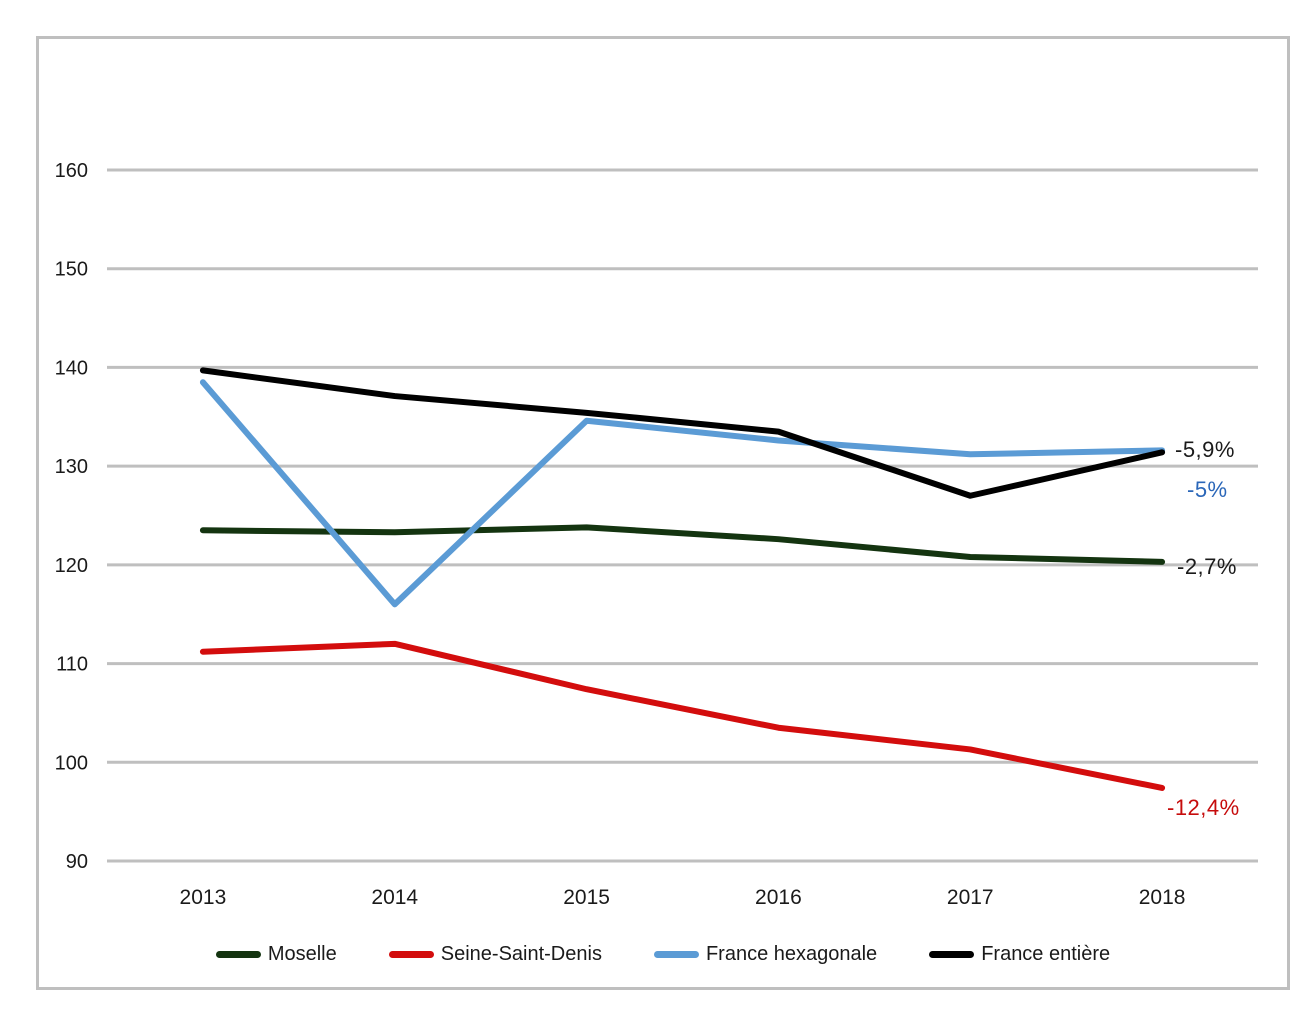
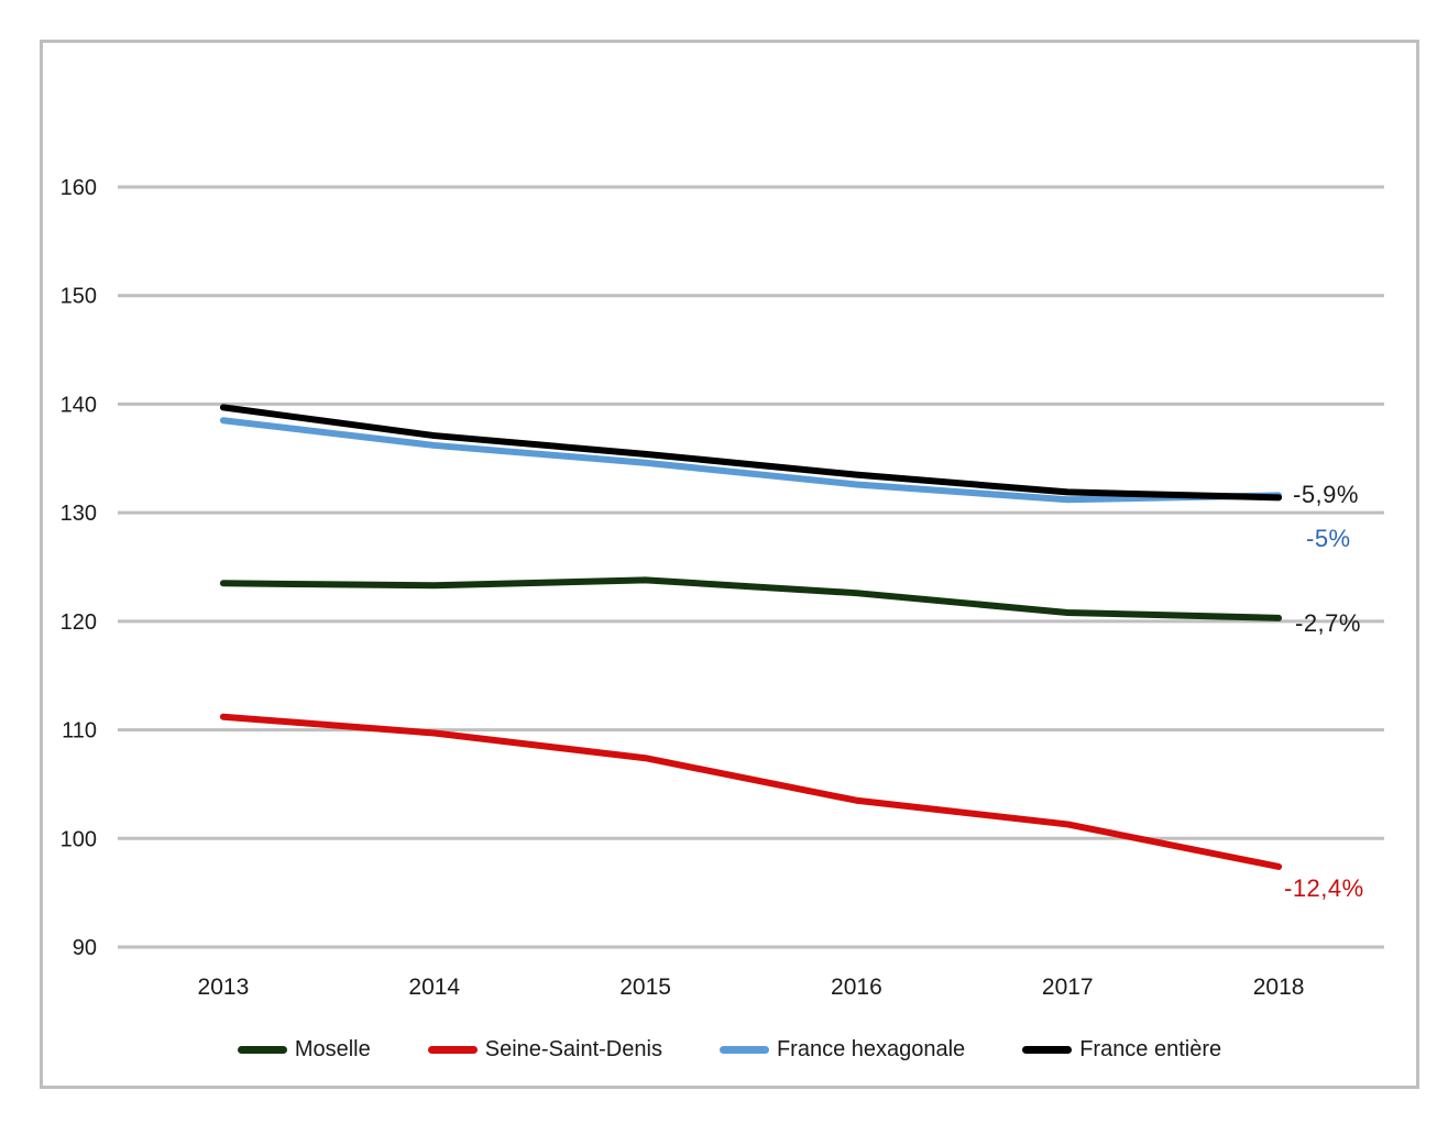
Seine-Saint-Denis/2014: 112 -> 110
France hexagonale/2014: 116 -> 136
France entière/2017: 127 -> 132
